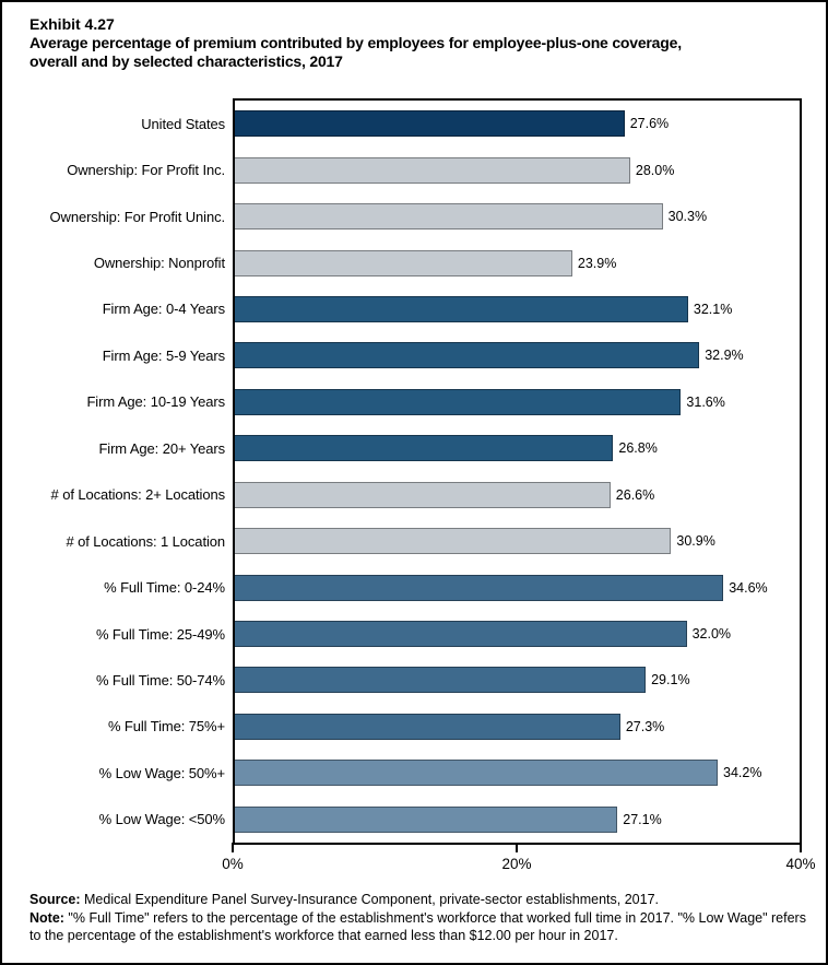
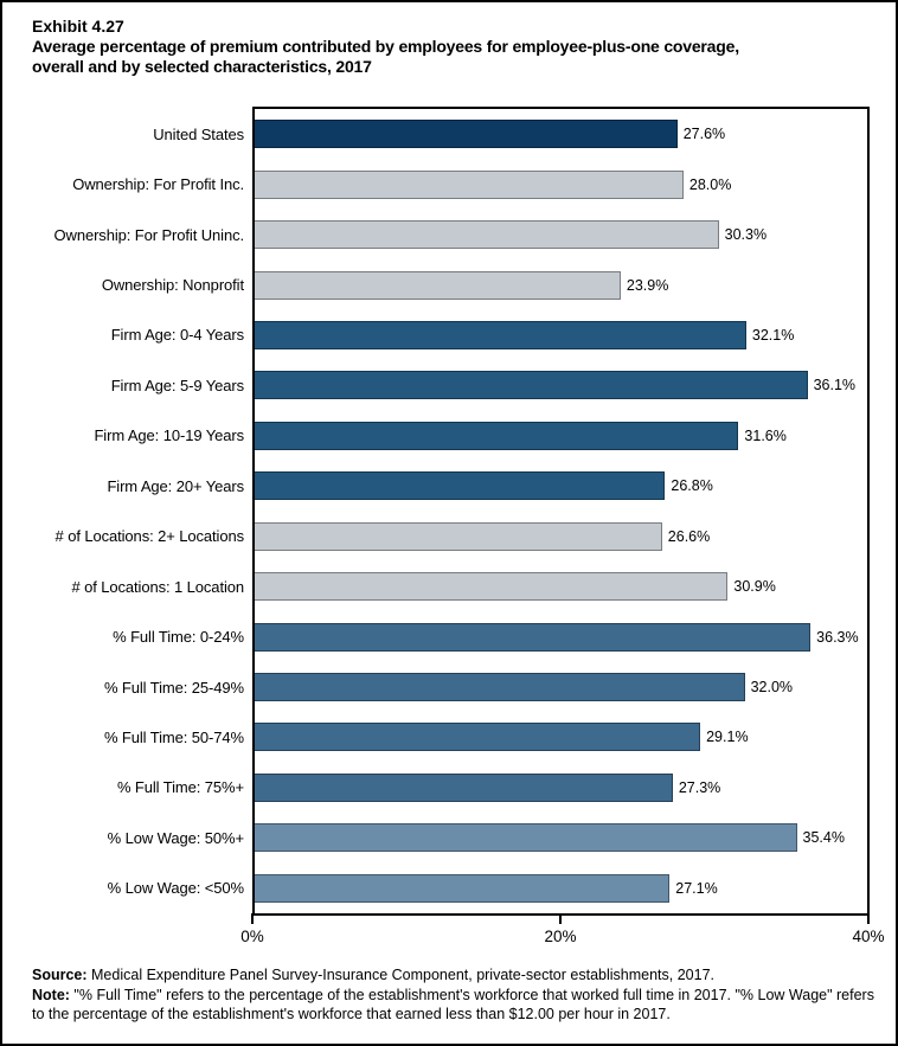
Firm Age: 5-9 Years: 32.9% -> 36.1%
% Full Time: 0-24%: 34.6% -> 36.3%
% Low Wage: 50%+: 34.2% -> 35.4%
